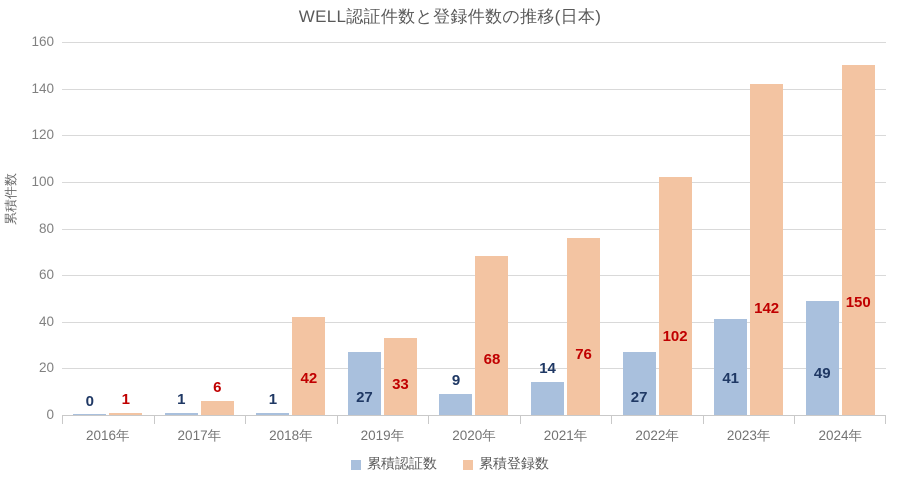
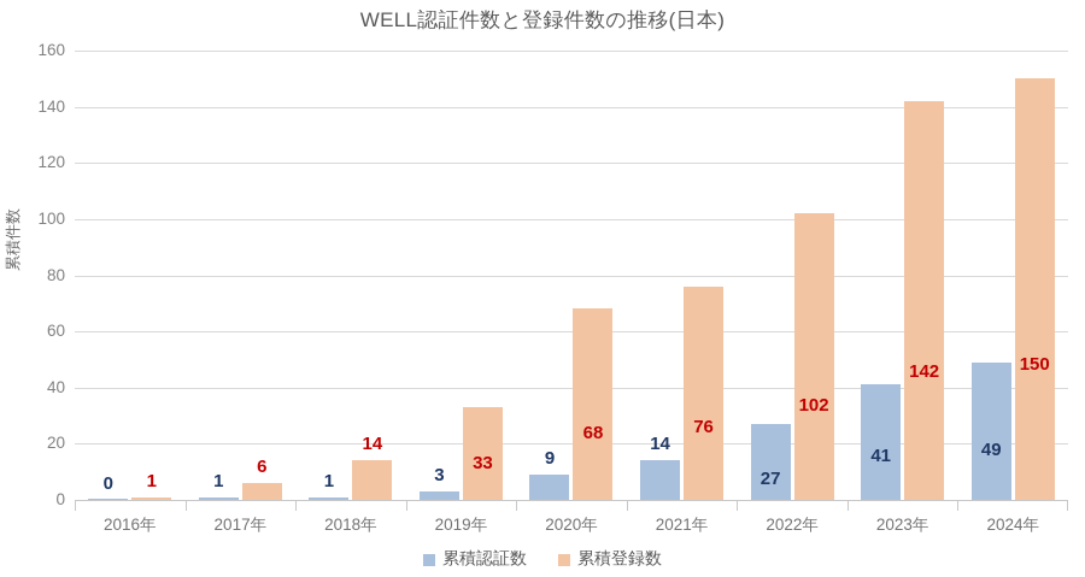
累積登録数/2018年: 42 -> 14
累積認証数/2019年: 27 -> 3
